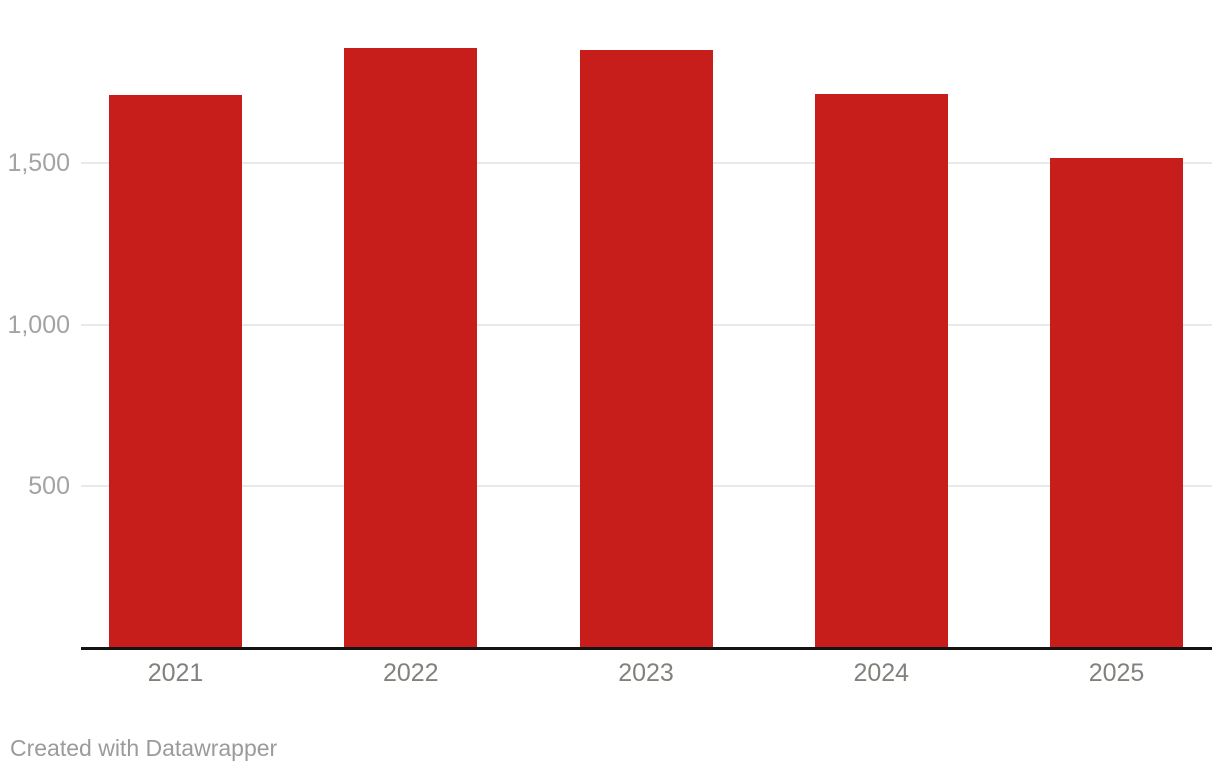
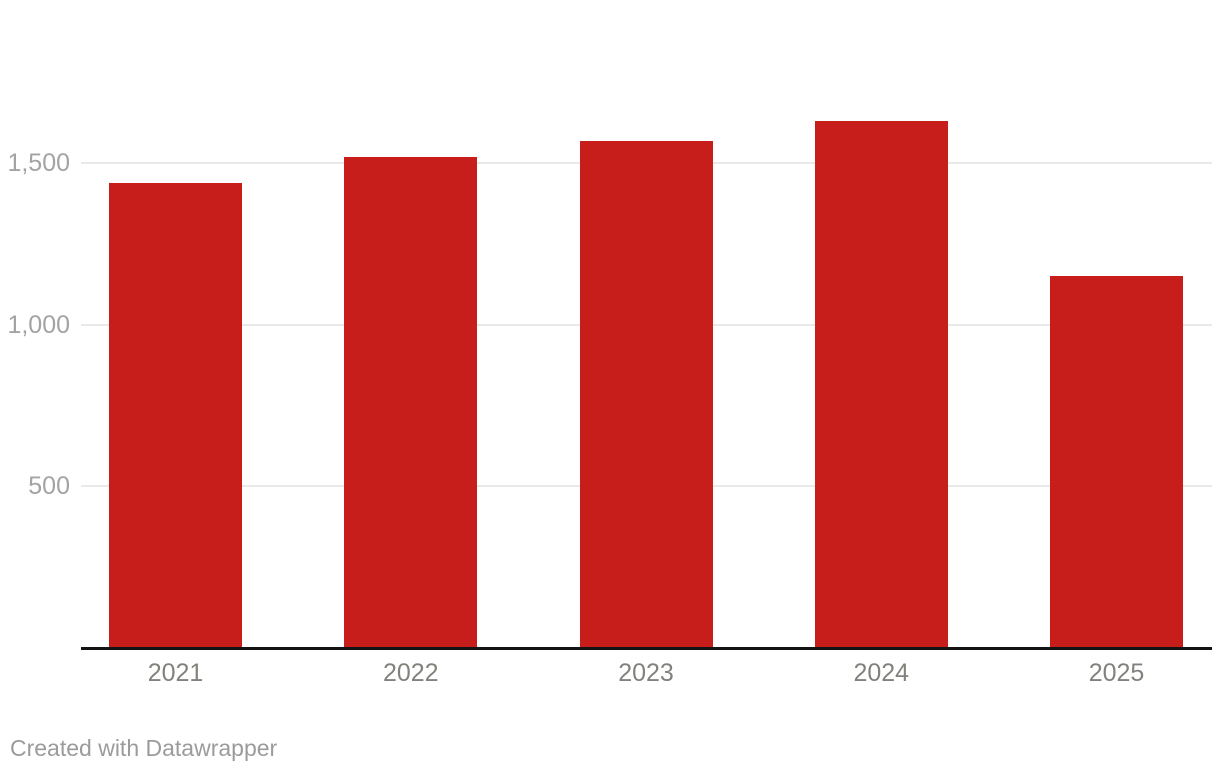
2021: 1710 -> 1440
2022: 1860 -> 1520
2023: 1850 -> 1570
2024: 1720 -> 1630
2025: 1520 -> 1150
